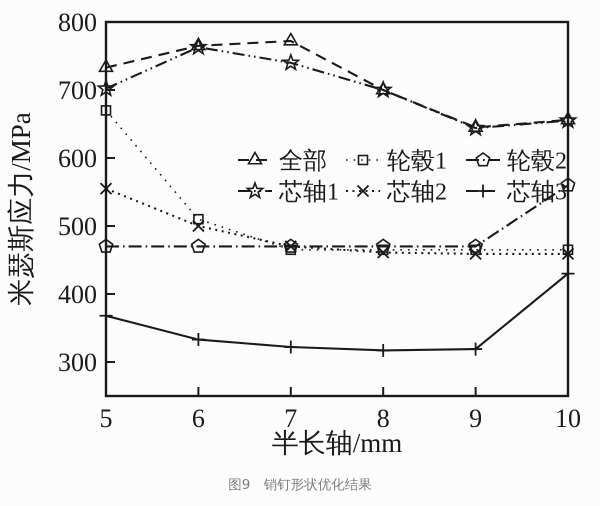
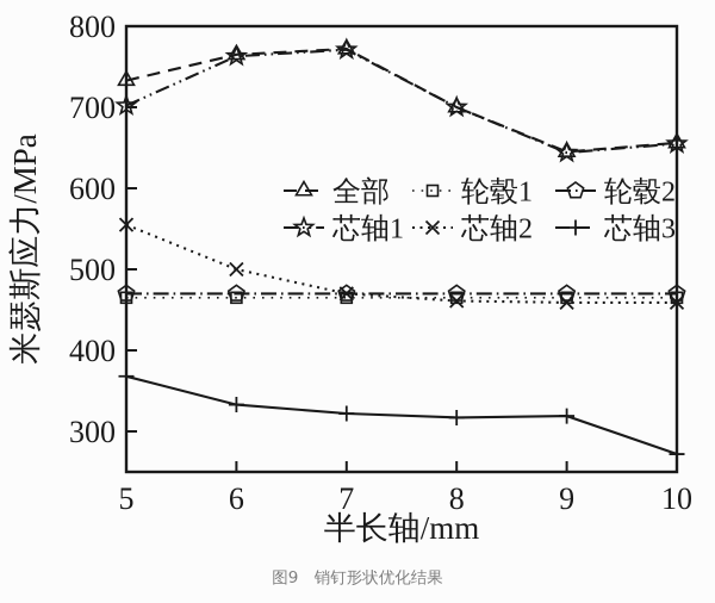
轮毂1/5: 670 -> 460
轮毂1/6: 510 -> 460
芯轴1/7: 740 -> 770
轮毂2/10: 560 -> 470
芯轴3/10: 430 -> 270
